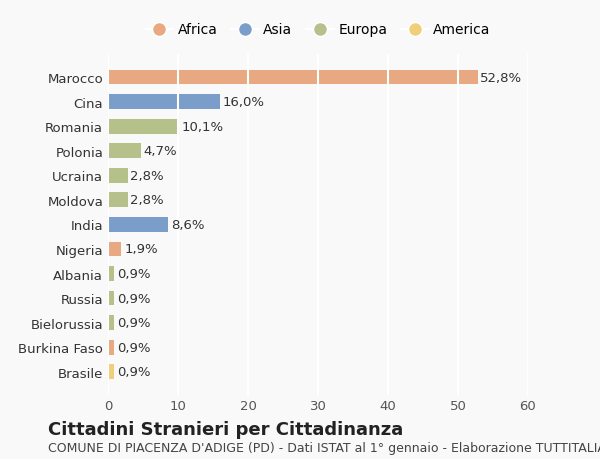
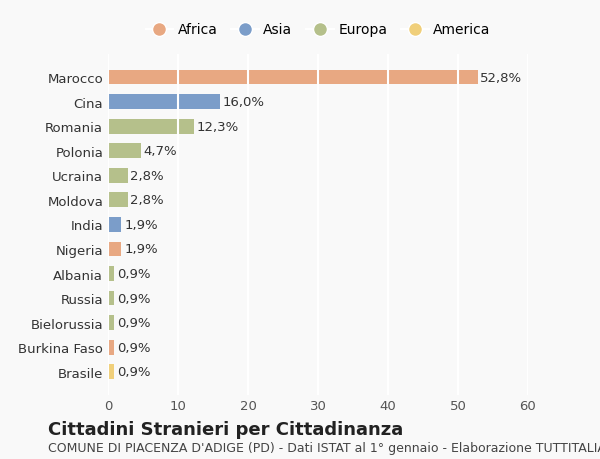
Romania: 10,1% -> 12,3%
India: 8,6% -> 1,9%
